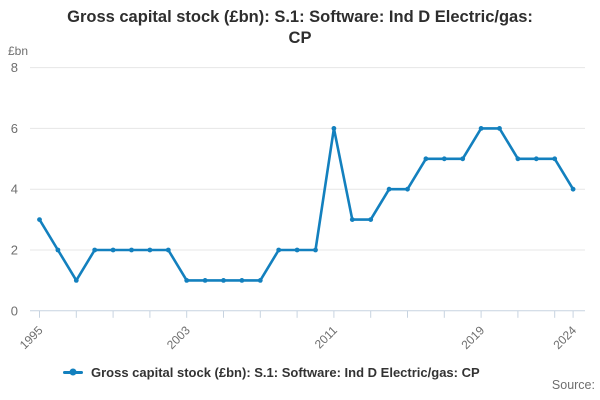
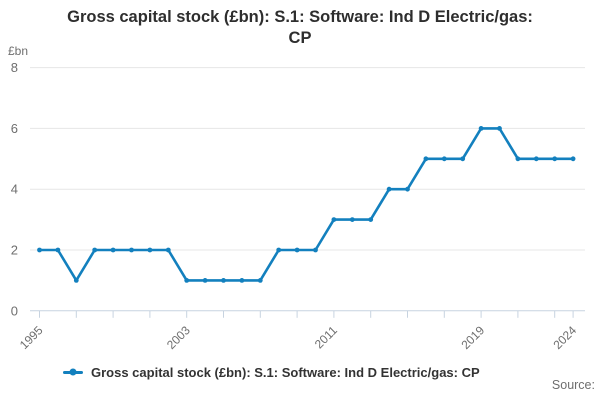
1995: 3 -> 2
2011: 6 -> 3
2024: 4 -> 5
